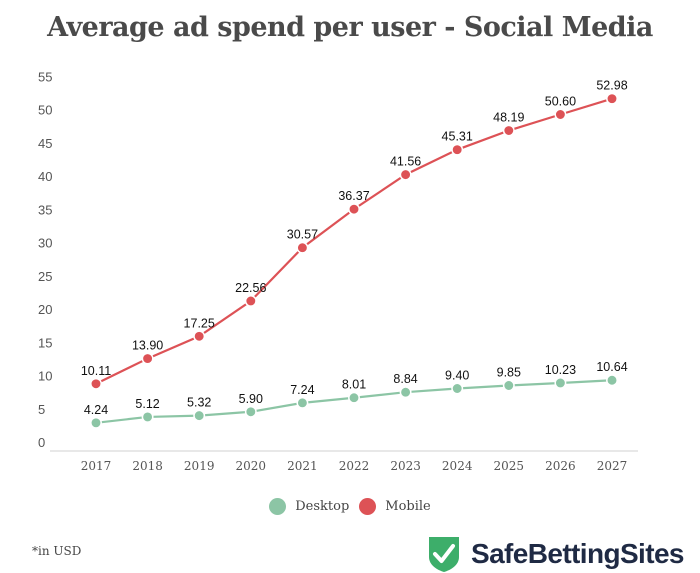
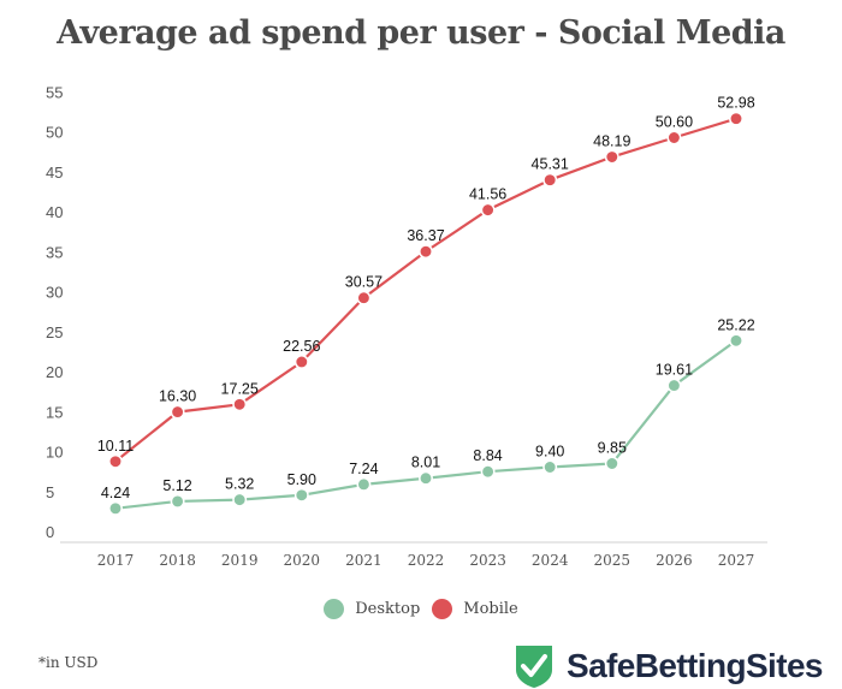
Mobile/2018: 13.90 -> 16.30
Desktop/2026: 10.23 -> 19.61
Desktop/2027: 10.64 -> 25.22
